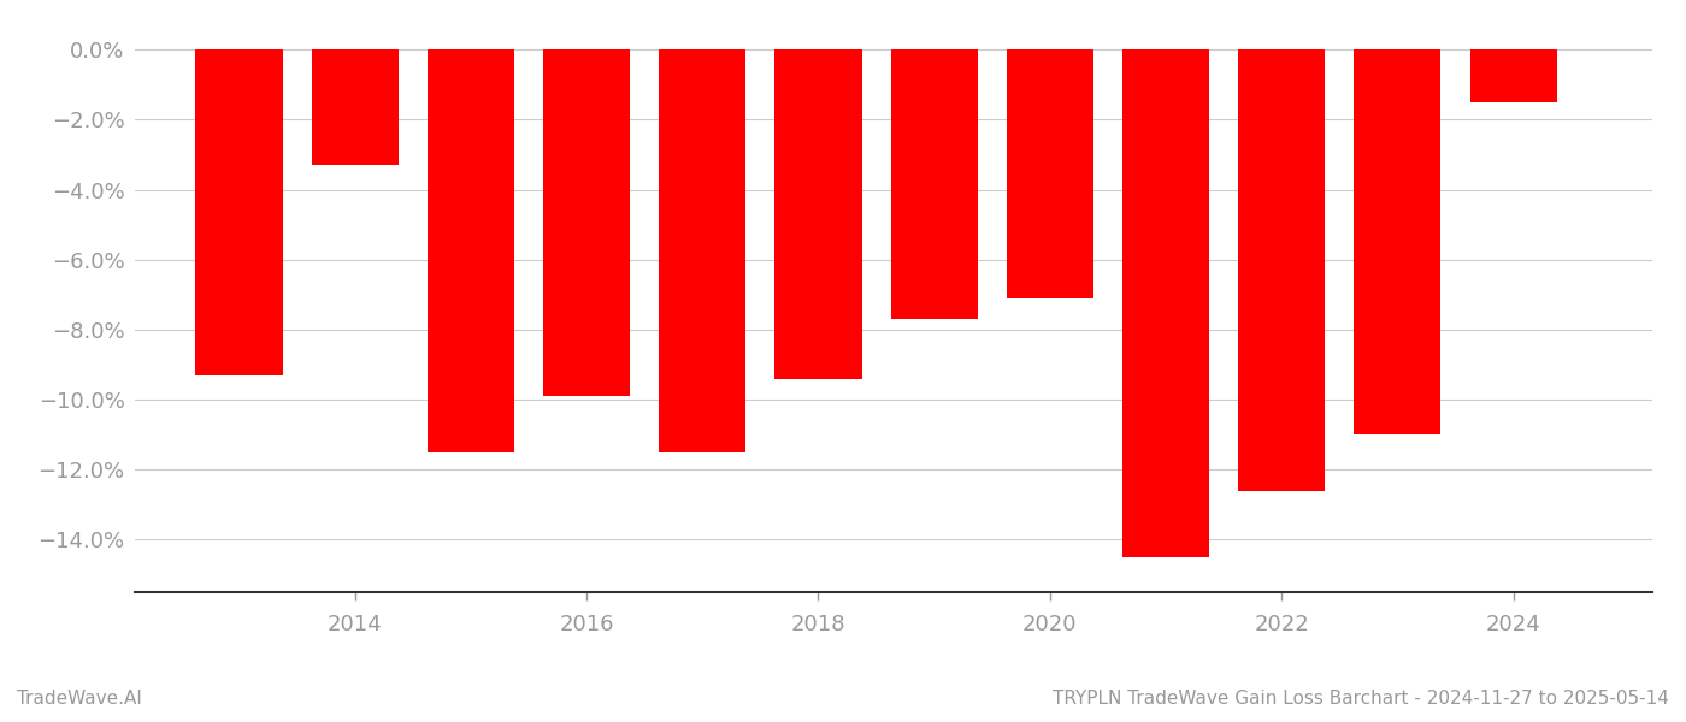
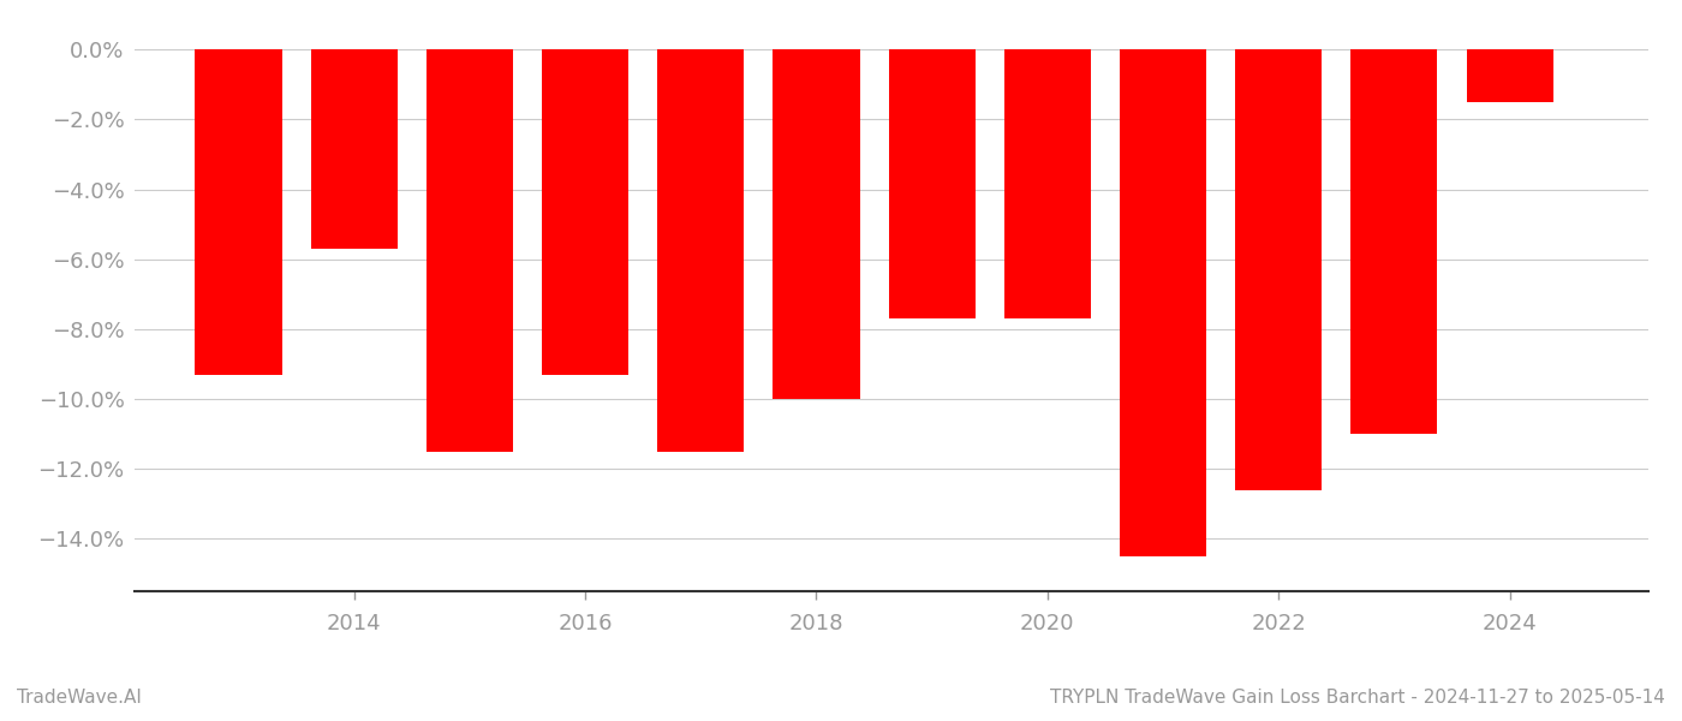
2014: -3.3% -> -5.7%
2016: -9.9% -> -9.3%
2018: -9.4% -> -10.0%
2020: -7.1% -> -7.7%
